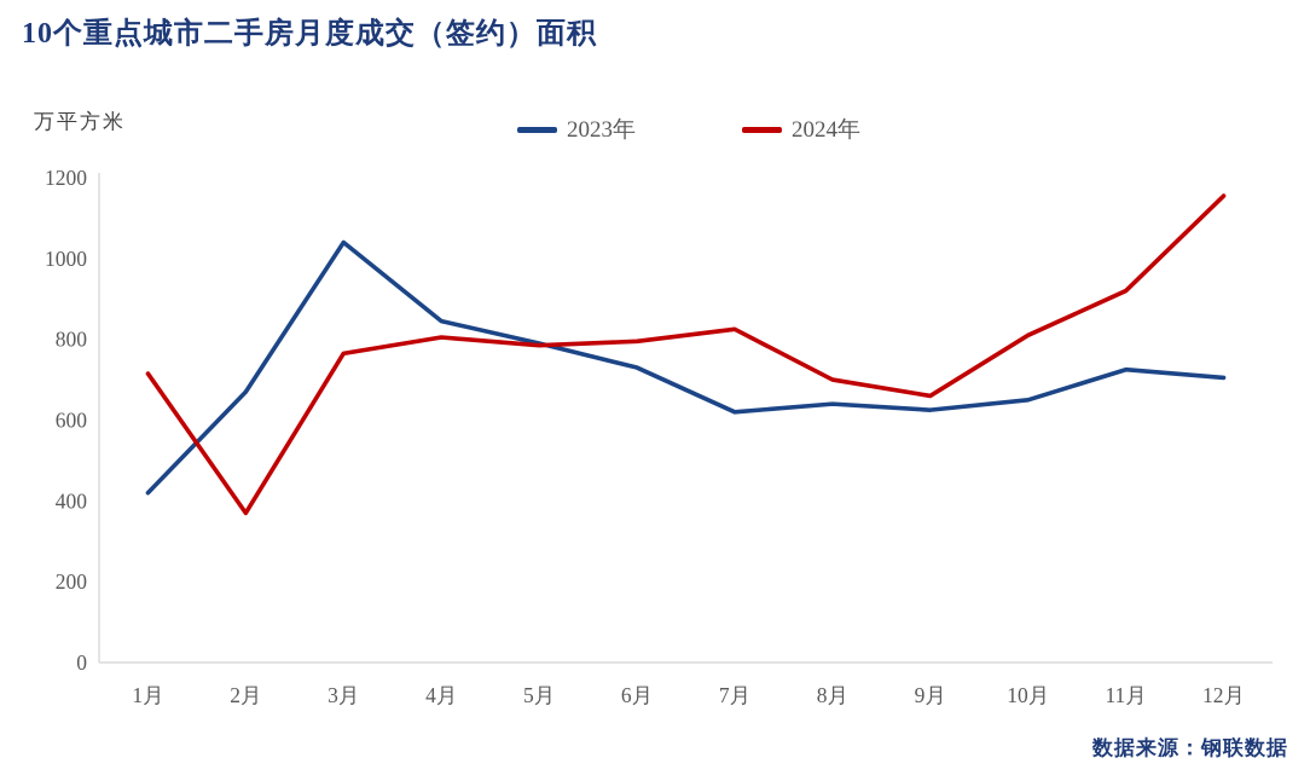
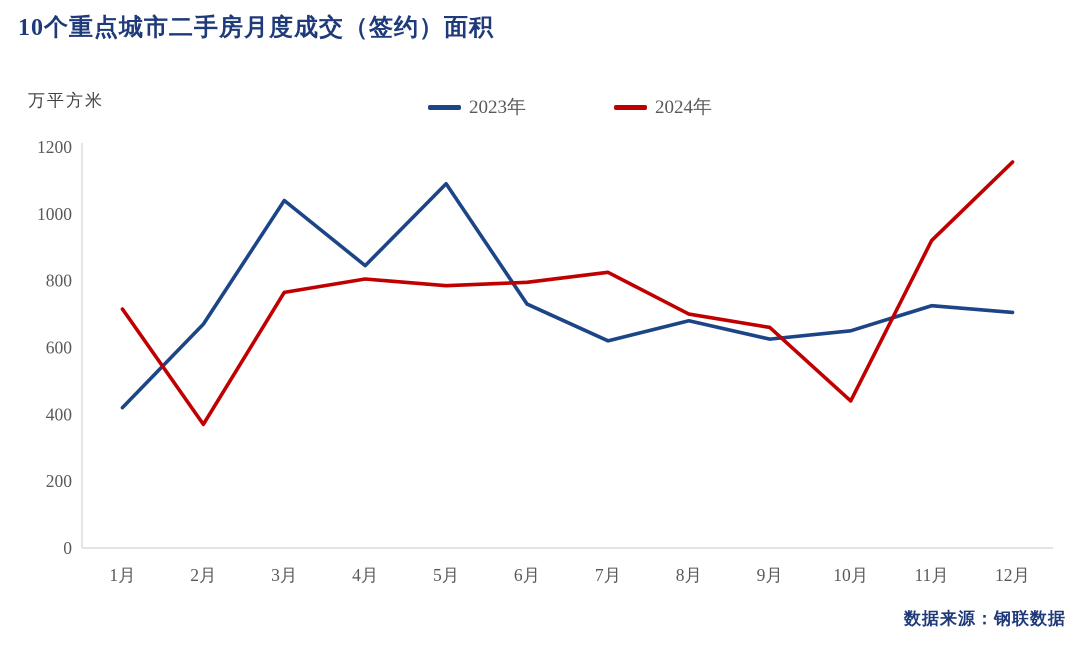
2023年/5月: 790 -> 1090
2023年/8月: 640 -> 680
2024年/10月: 810 -> 440
